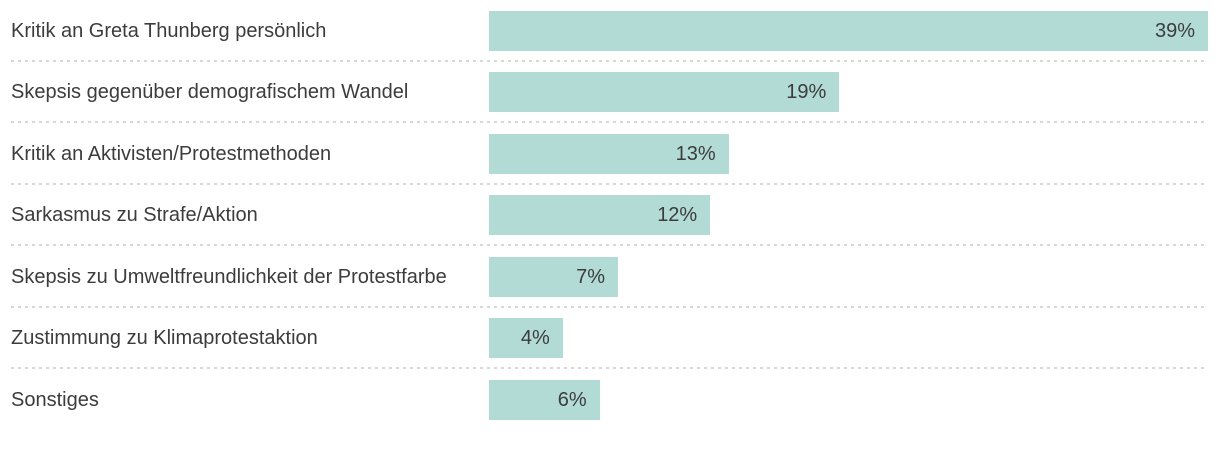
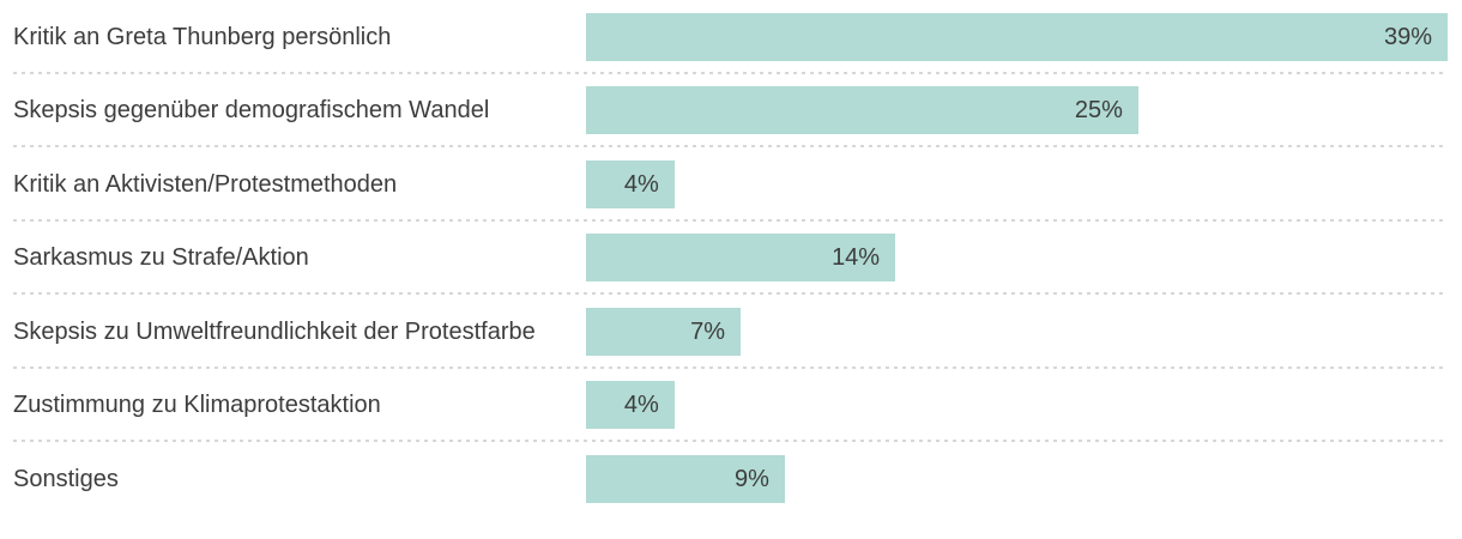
Skepsis gegenüber demografischem Wandel: 19% -> 25%
Kritik an Aktivisten/Protestmethoden: 13% -> 4%
Sarkasmus zu Strafe/Aktion: 12% -> 14%
Sonstiges: 6% -> 9%
